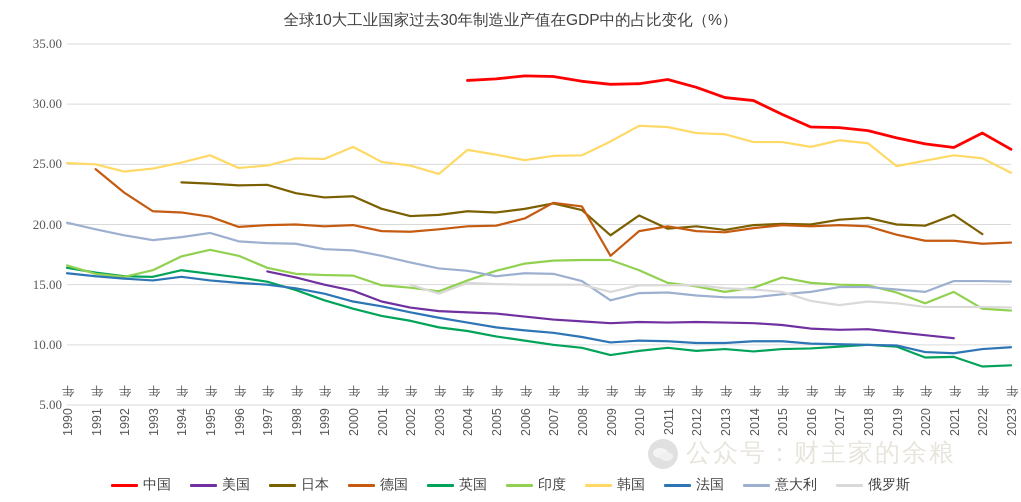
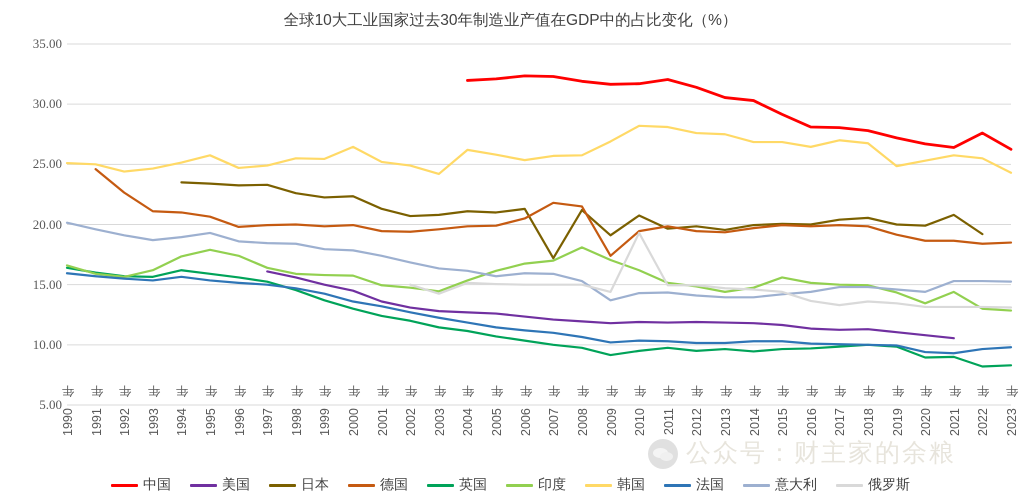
日本/2007年: 21.8 -> 17.2
印度/2008年: 17.1 -> 18.1
俄罗斯/2010年: 14.9 -> 19.3
